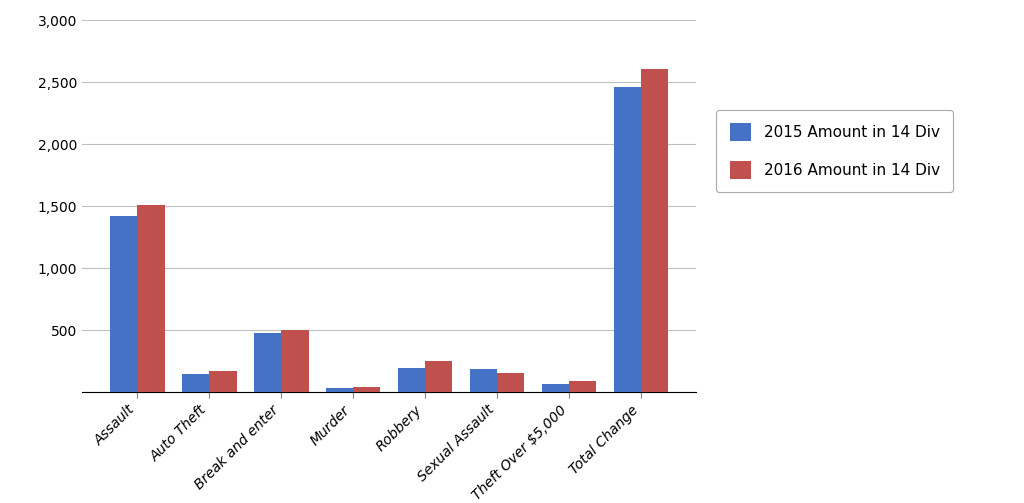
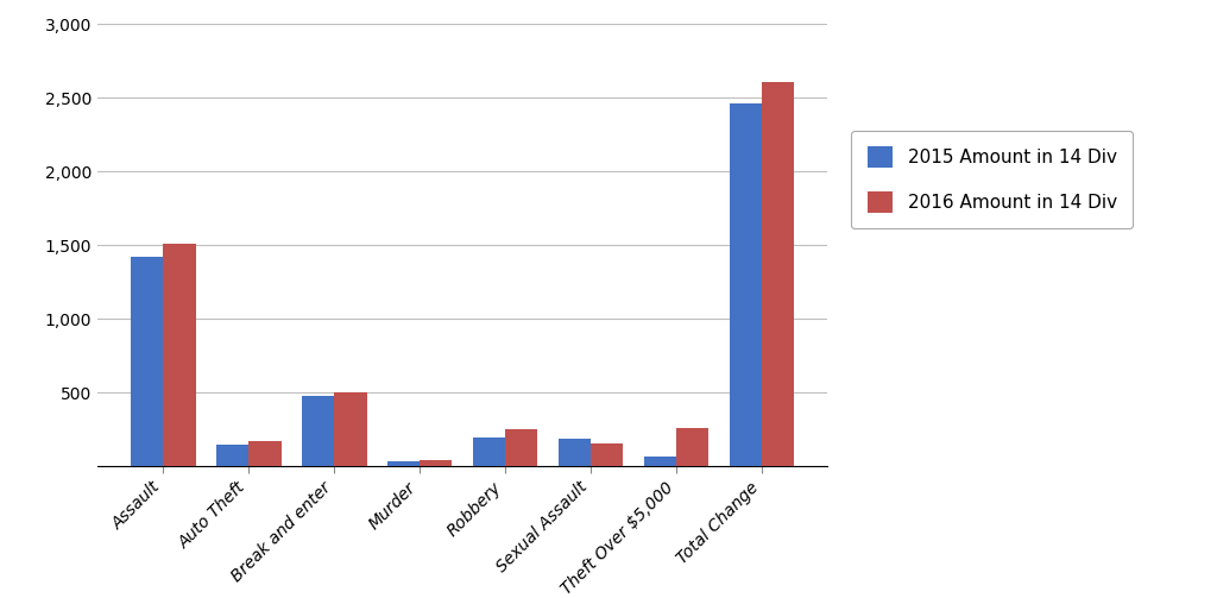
2016 Amount in 14 Div/Theft Over $5,000: 90 -> 260
